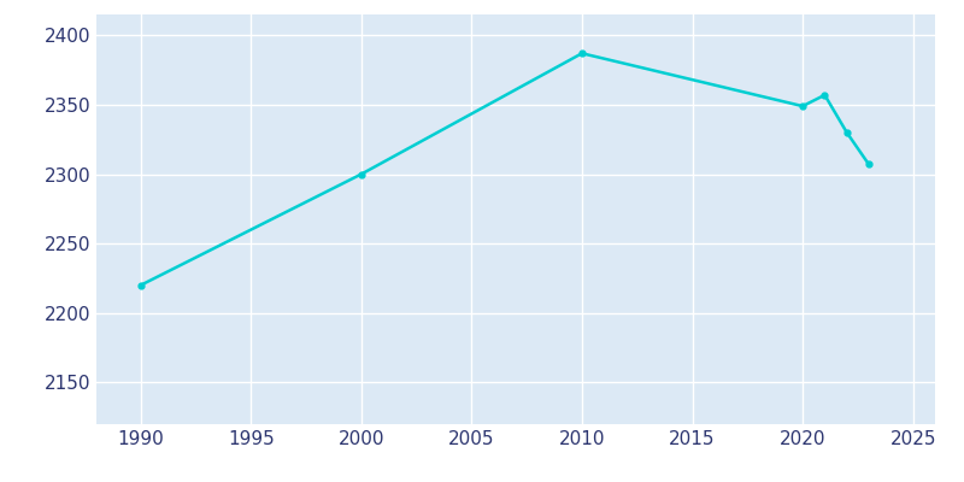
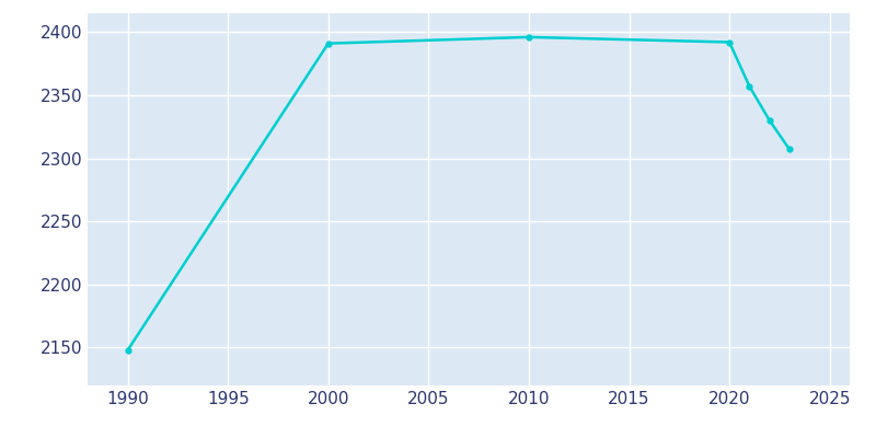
1990: 2220 -> 2148
2000: 2300 -> 2391
2010: 2387 -> 2396
2020: 2349 -> 2392
